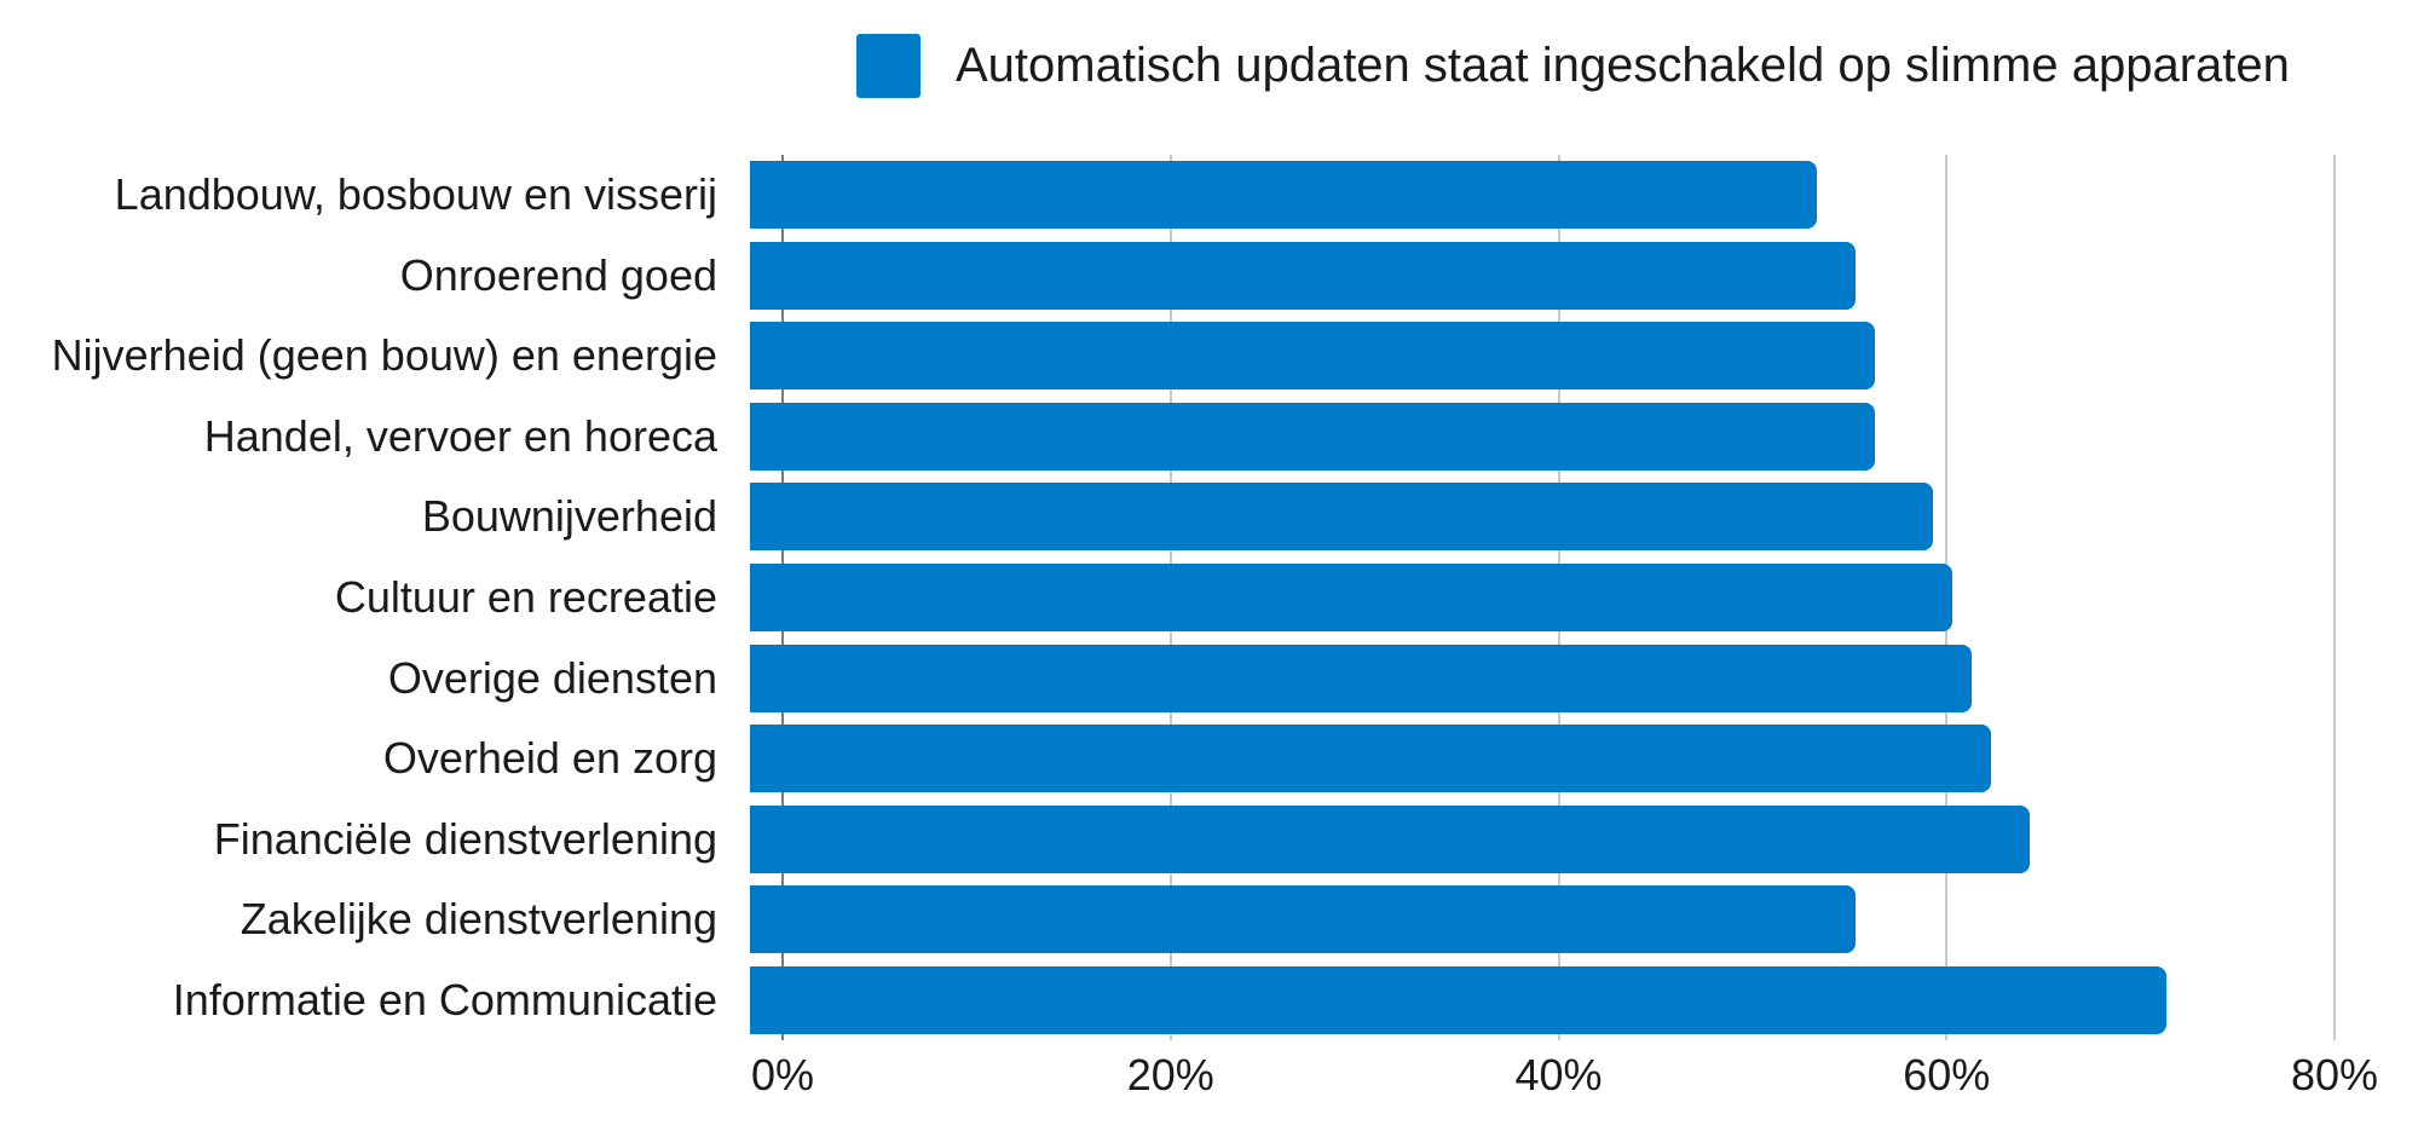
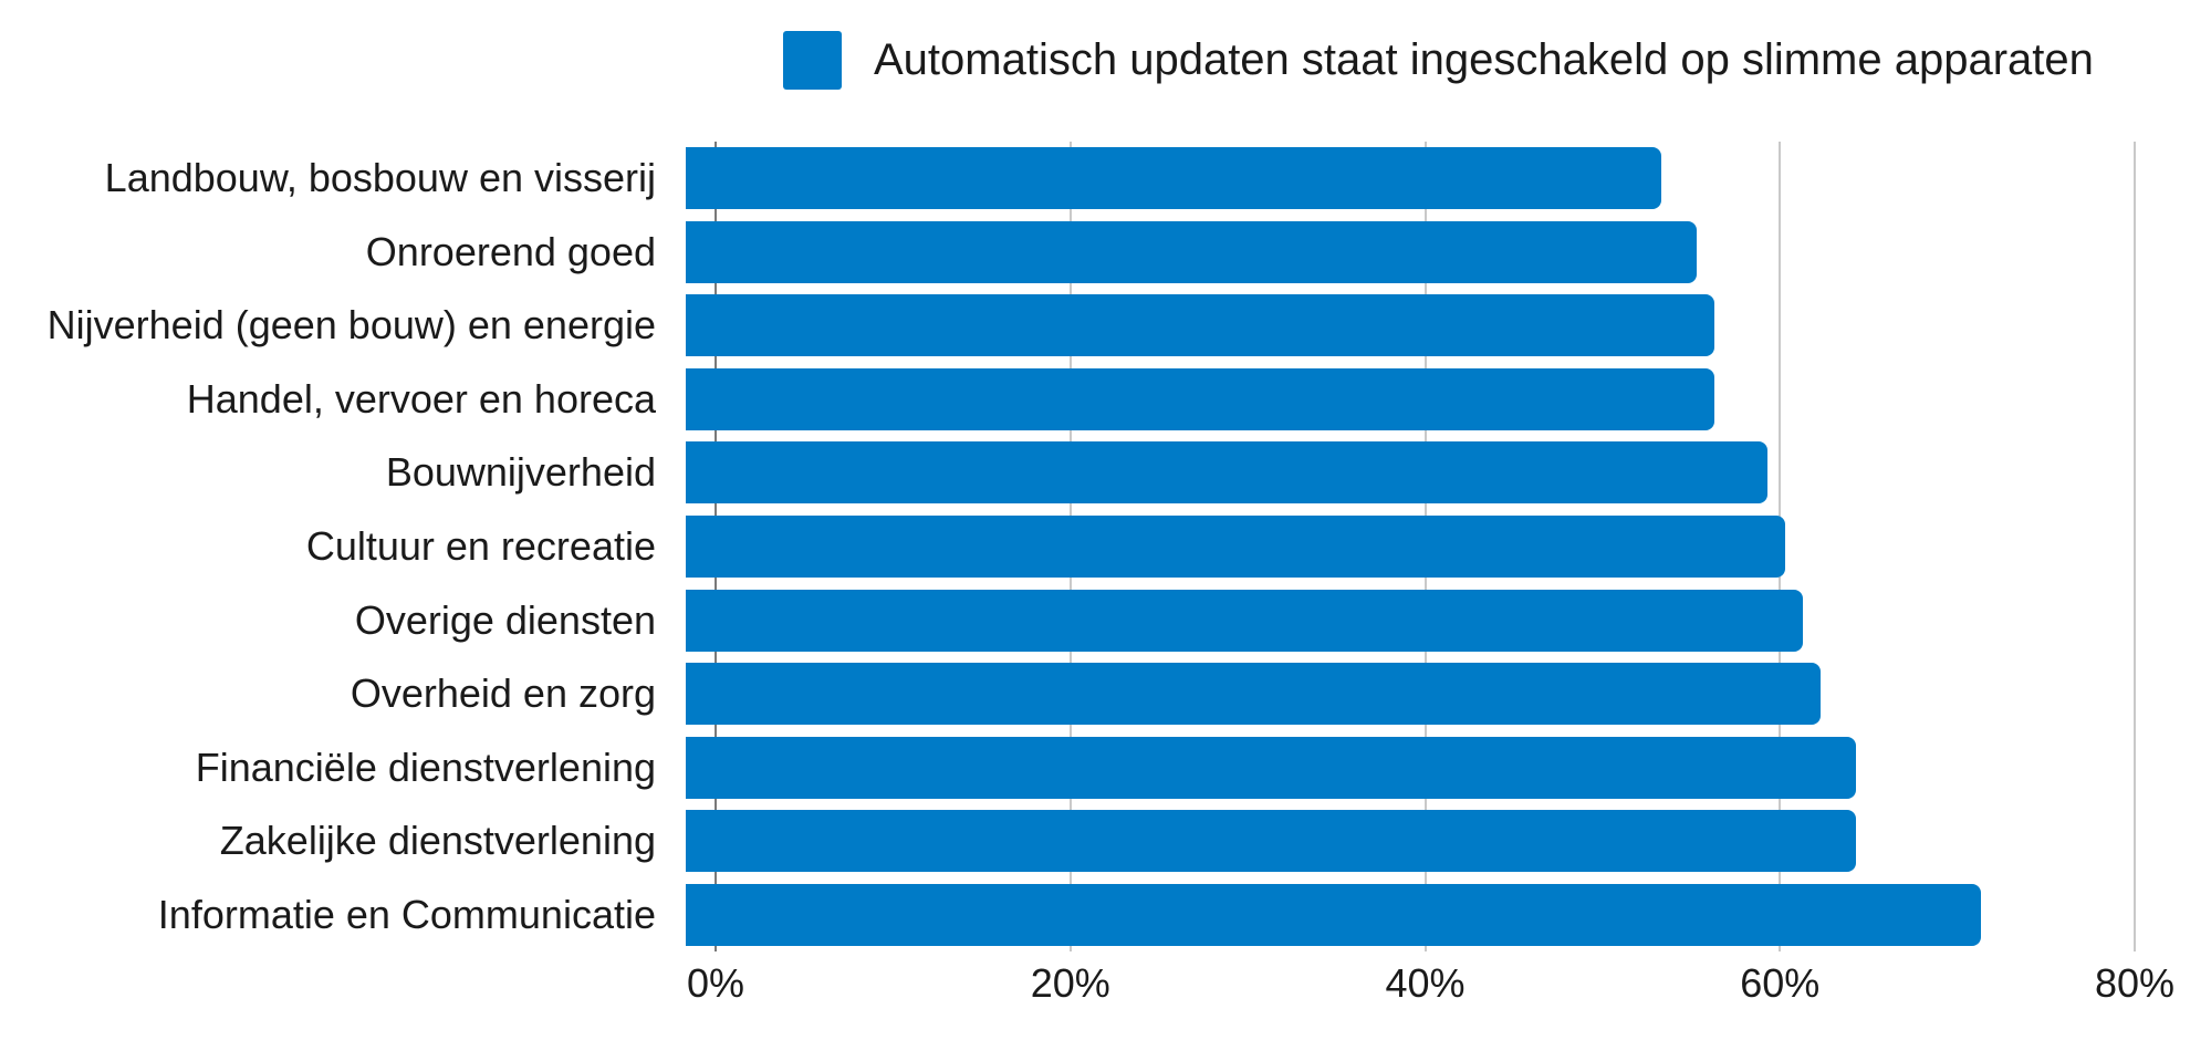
Zakelijke dienstverlening: 57% -> 66%
